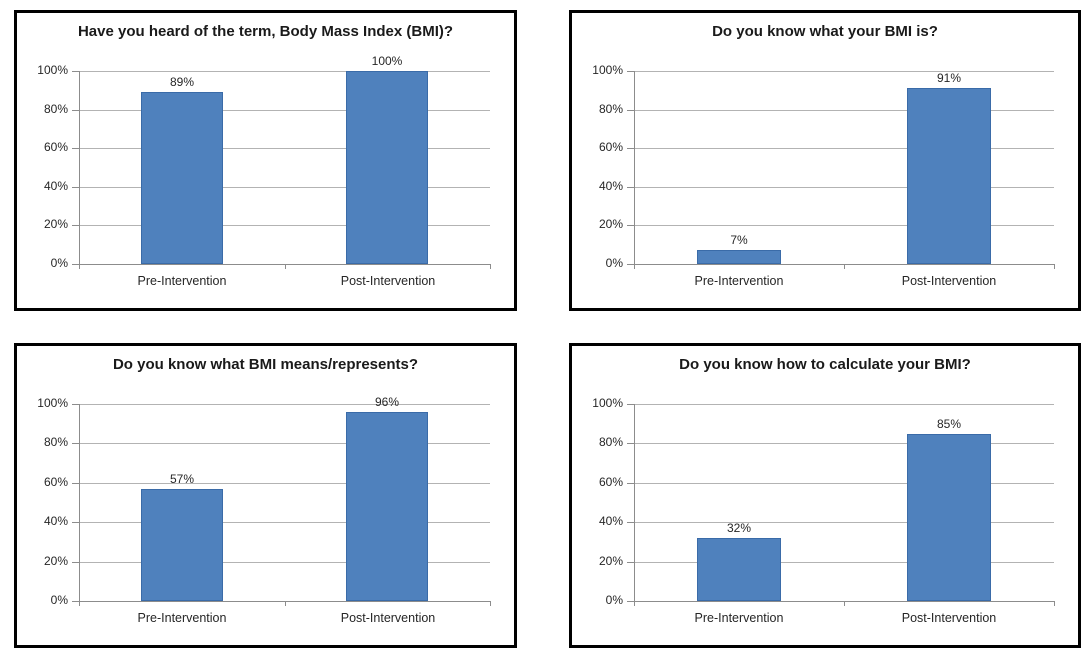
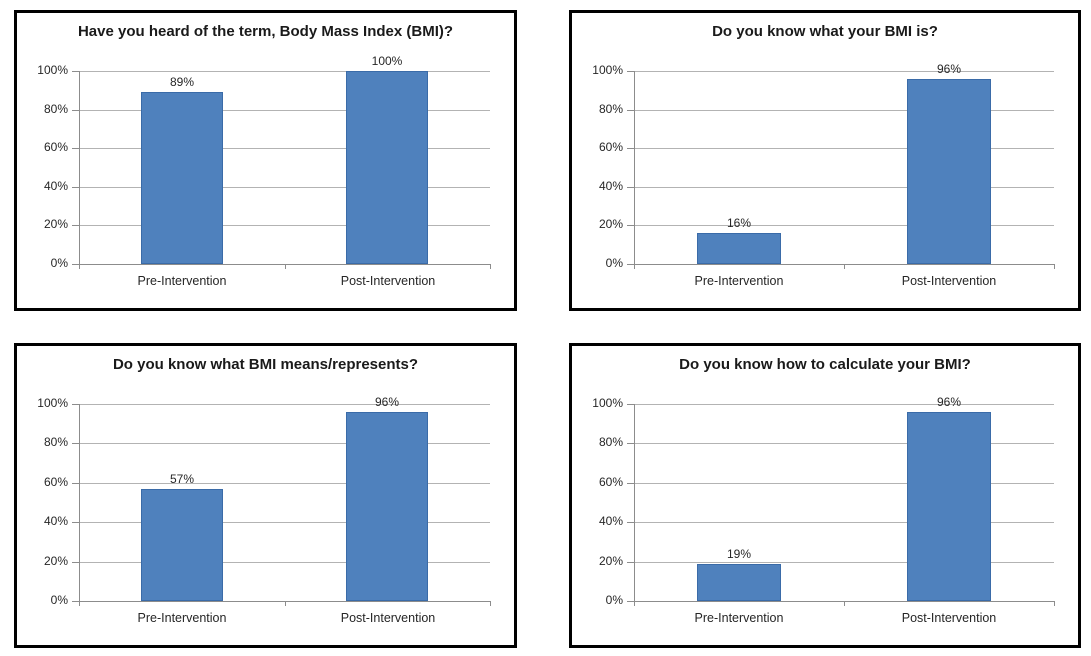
Do you know what your BMI is?/Pre-Intervention: 7% -> 16%
Do you know what your BMI is?/Post-Intervention: 91% -> 96%
Do you know how to calculate your BMI?/Pre-Intervention: 32% -> 19%
Do you know how to calculate your BMI?/Post-Intervention: 85% -> 96%
